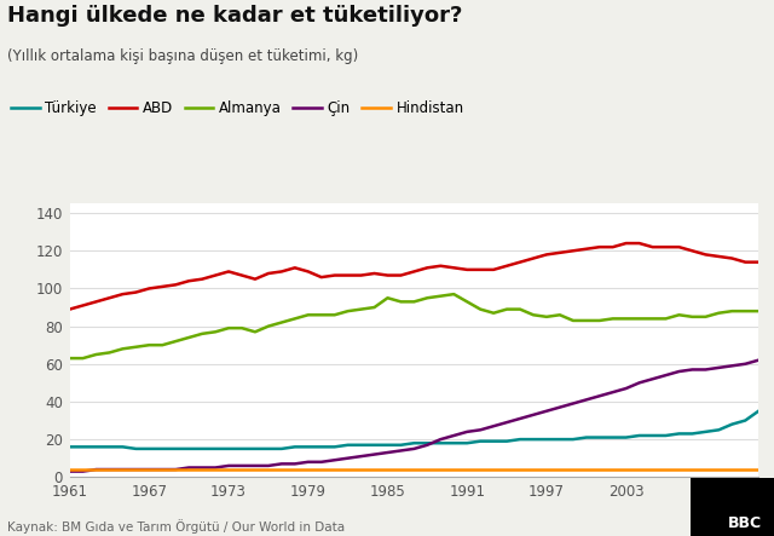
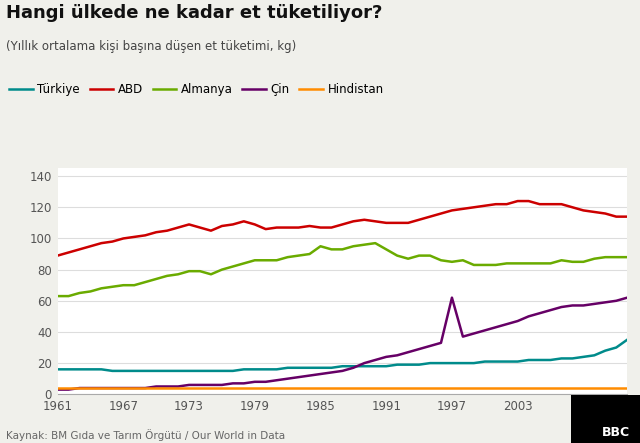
Çin/1997: 35 -> 62
